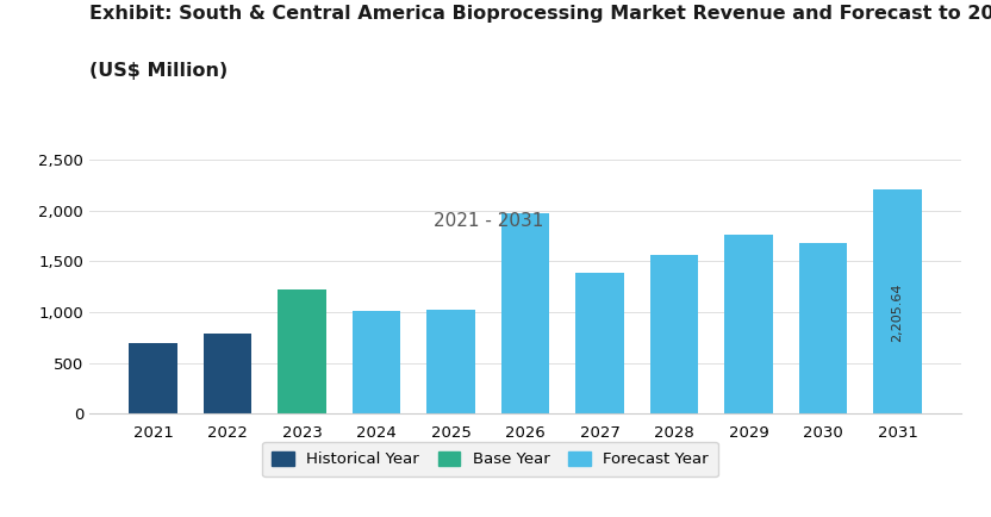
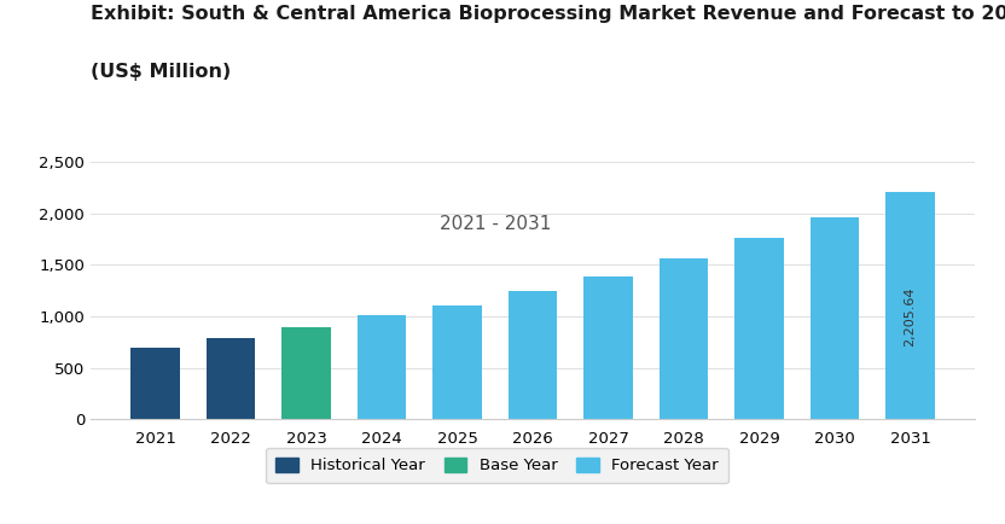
2023: 1,220 -> 900
2025: 1,020 -> 1,110
2026: 1,980 -> 1,250
2030: 1,680 -> 1,960
